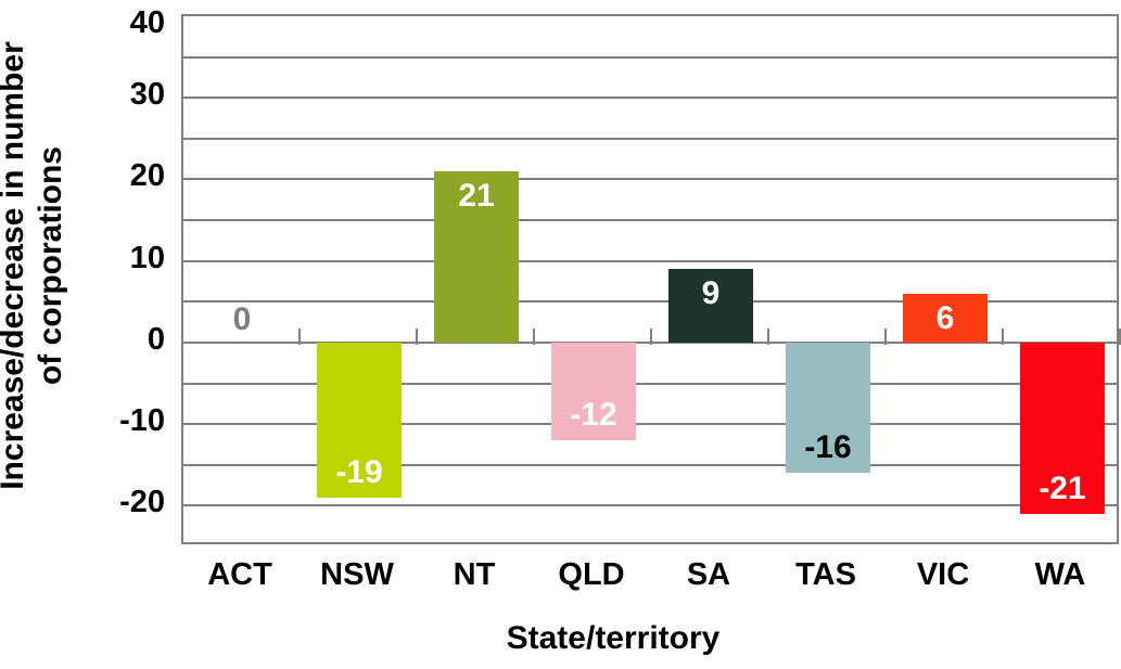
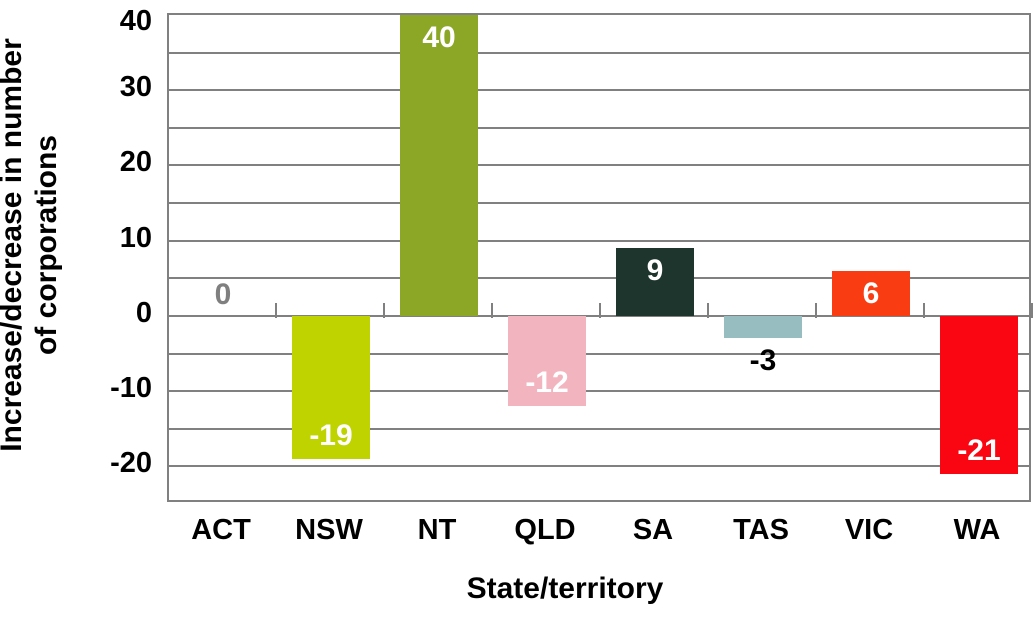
NT: 21 -> 40
TAS: -16 -> -3
